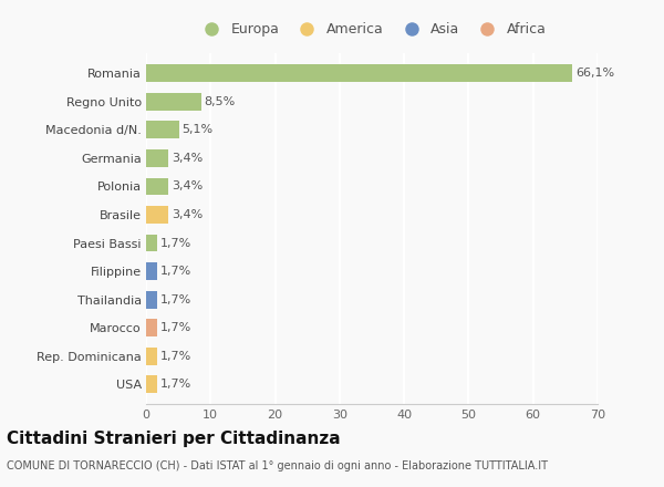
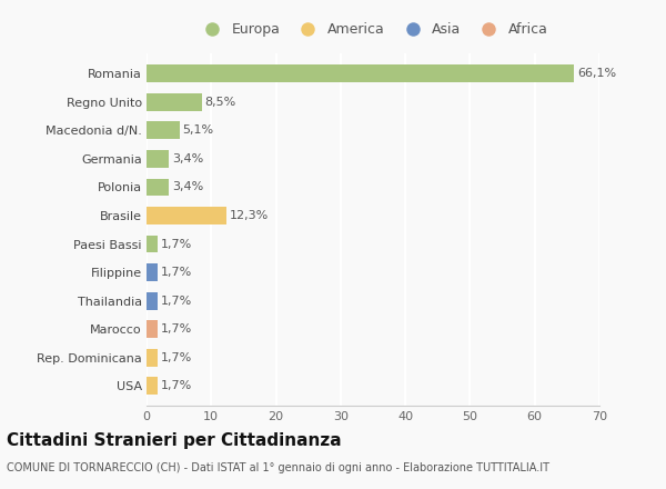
Brasile: 3,4% -> 12,3%
